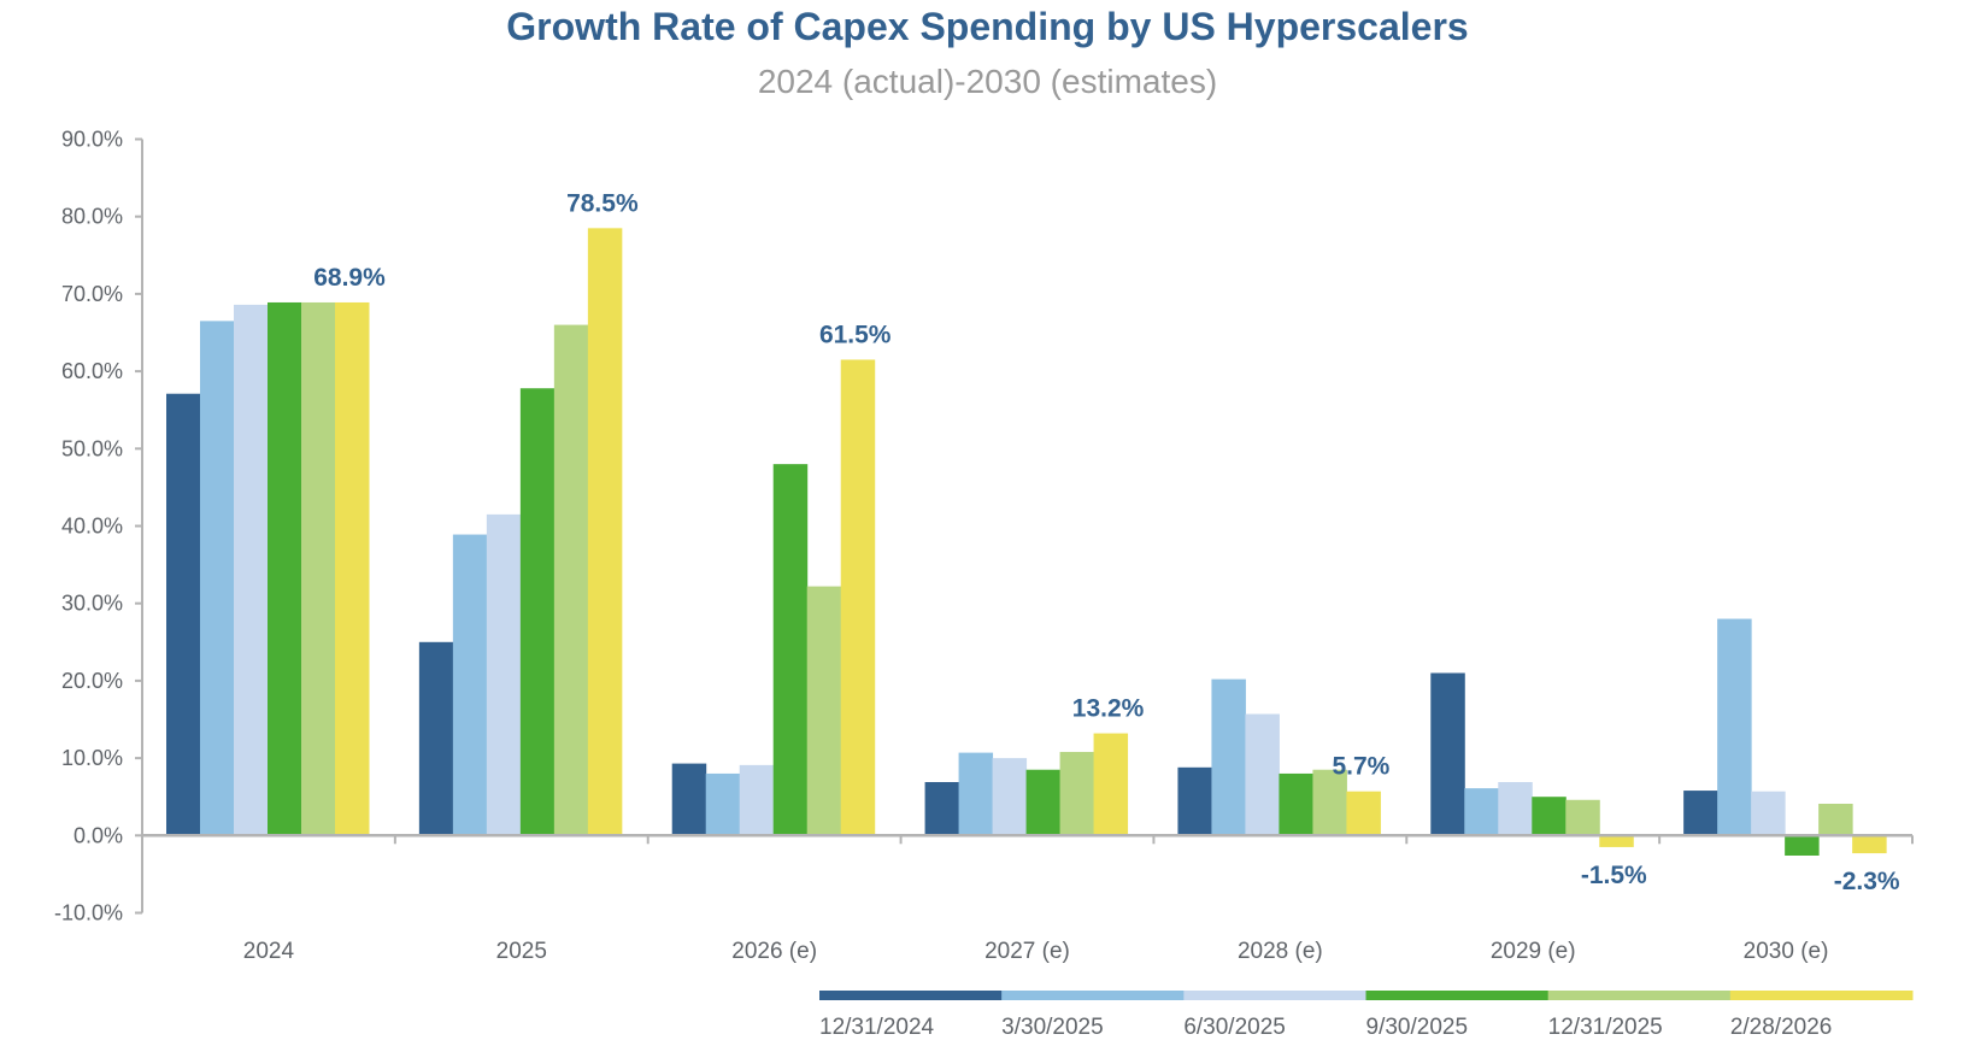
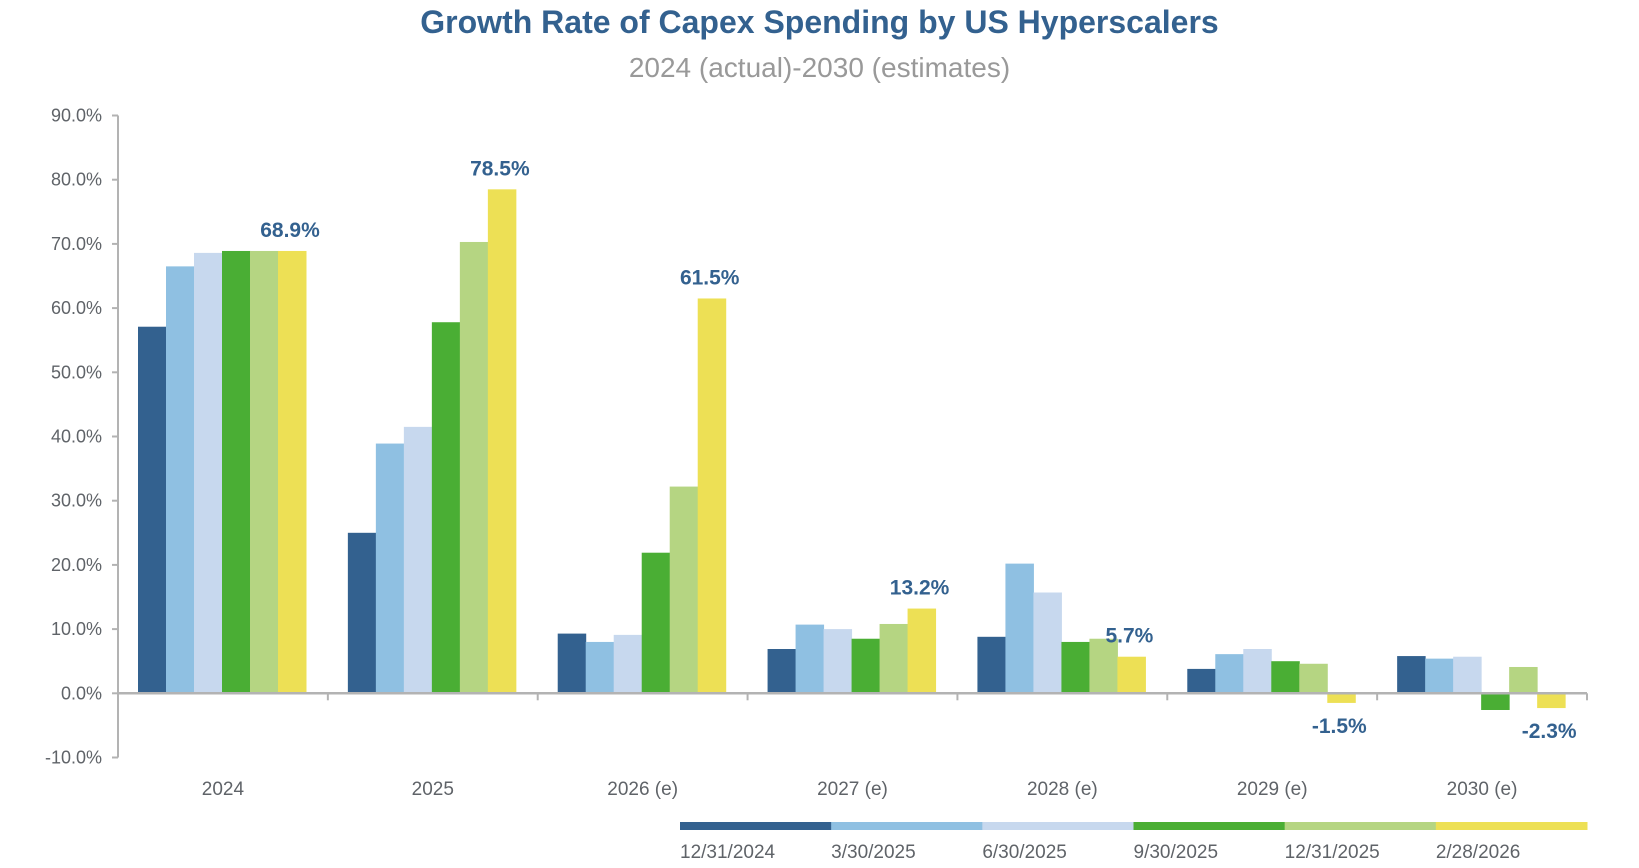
12/31/2025/2025: 66% -> 70%
9/30/2025/2026 (e): 48% -> 22%
12/31/2024/2029 (e): 21% -> 4%
3/30/2025/2030 (e): 28% -> 5%
